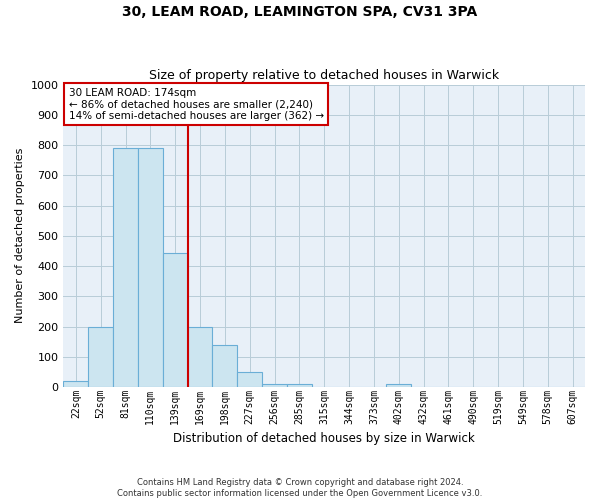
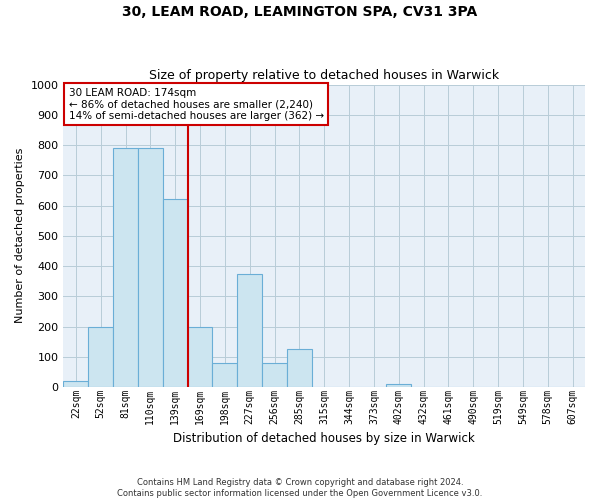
139sqm: 443 -> 620
198sqm: 140 -> 80
227sqm: 50 -> 375
256sqm: 10 -> 80
285sqm: 10 -> 125
